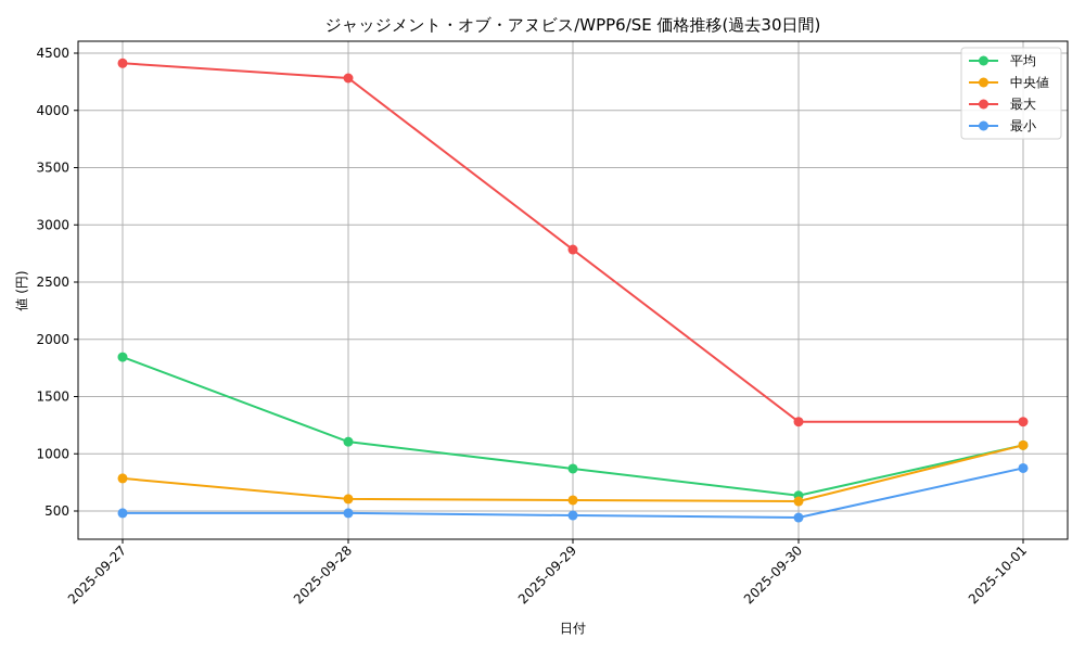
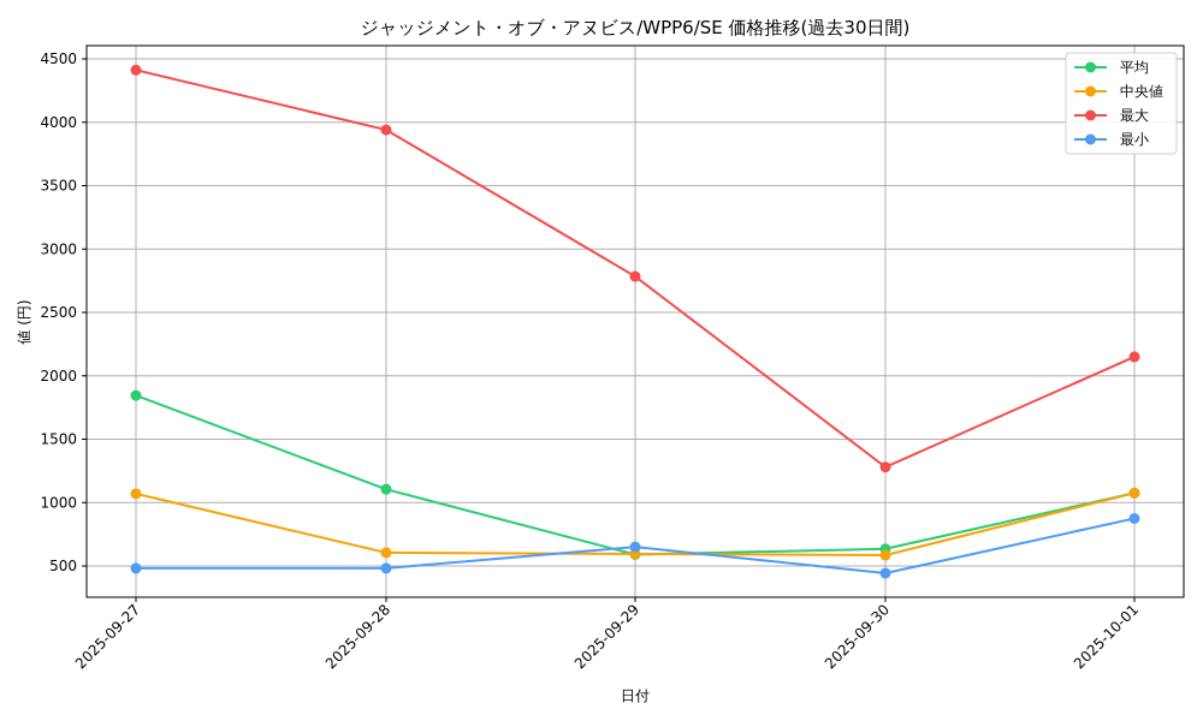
中央値/2025-09-27: 780 -> 1070
最大/2025-09-28: 4280 -> 3940
平均/2025-09-29: 870 -> 590
最小/2025-09-29: 460 -> 650
最大/2025-10-01: 1280 -> 2150
